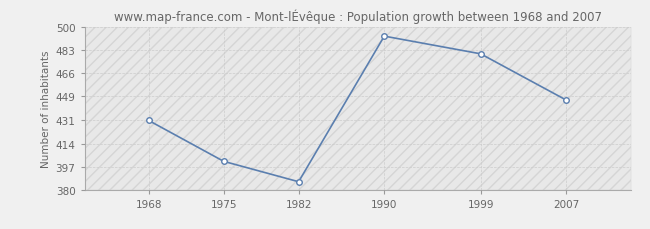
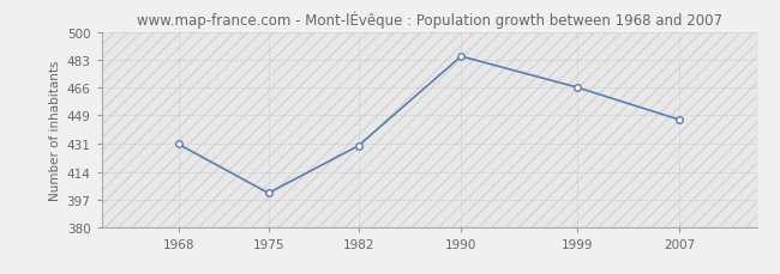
1982: 386 -> 430
1990: 493 -> 485
1999: 480 -> 466
